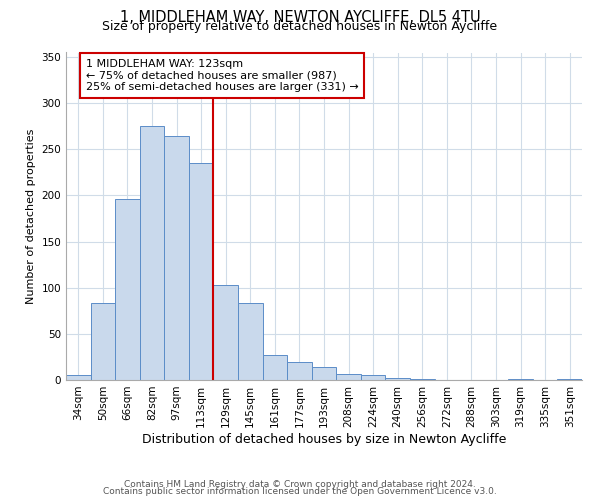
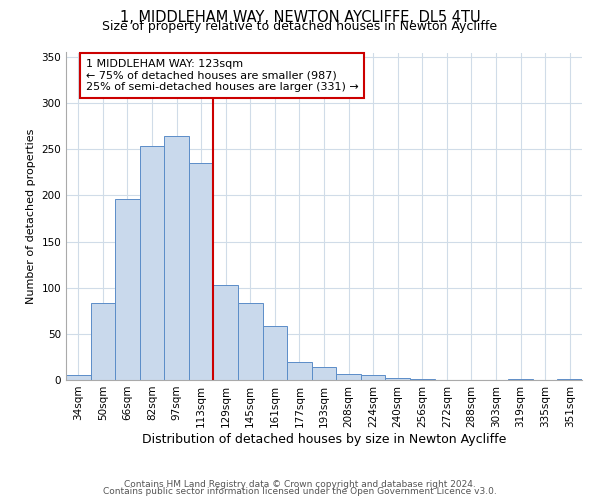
82sqm: 275 -> 254
161sqm: 27 -> 58
